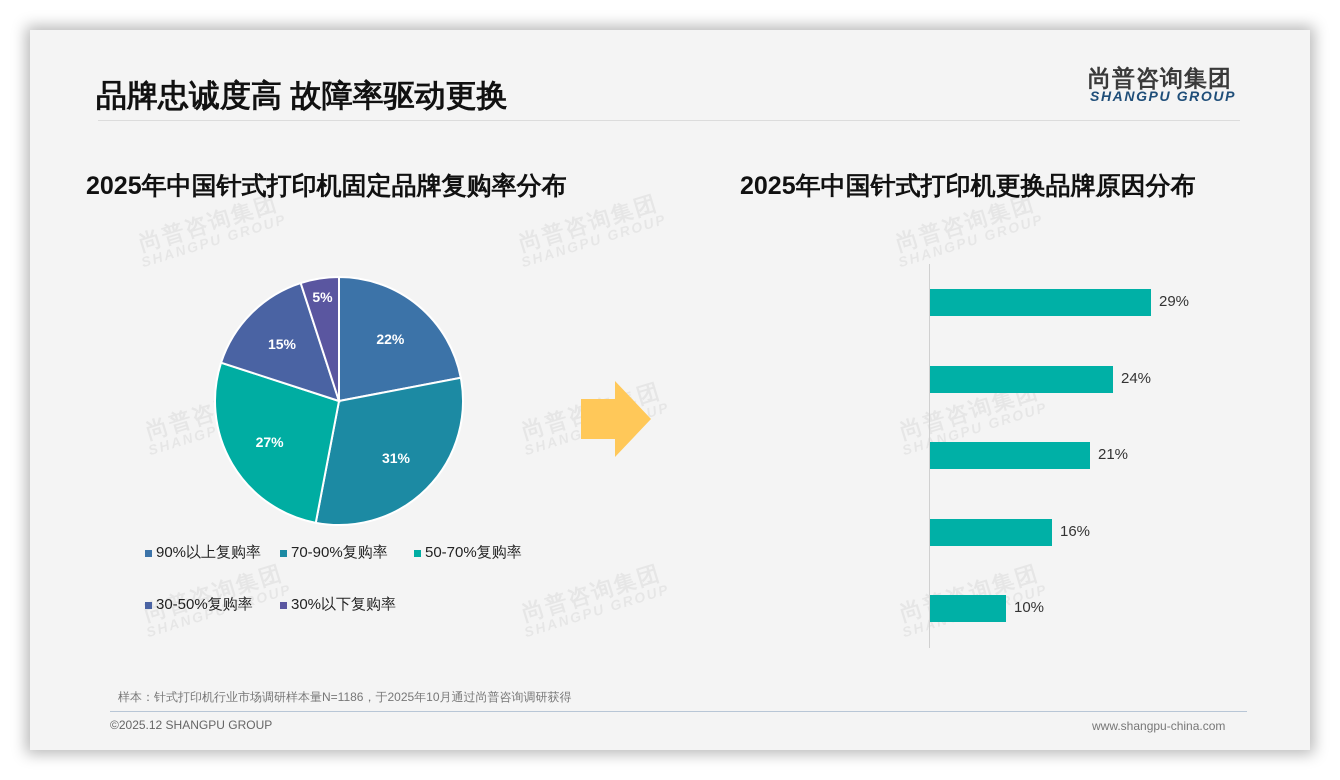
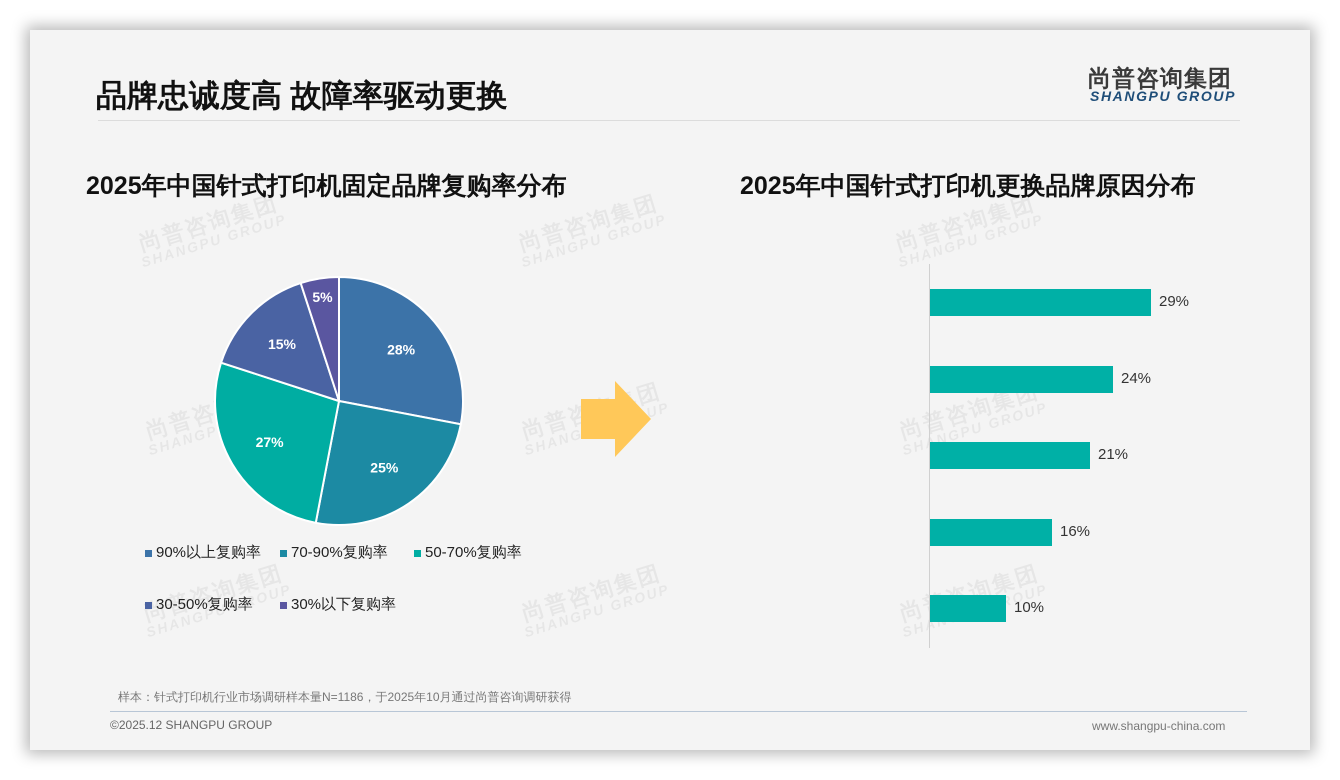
2025年中国针式打印机固定品牌复购率分布/90%以上复购率: 22% -> 28%
2025年中国针式打印机固定品牌复购率分布/70-90%复购率: 31% -> 25%
